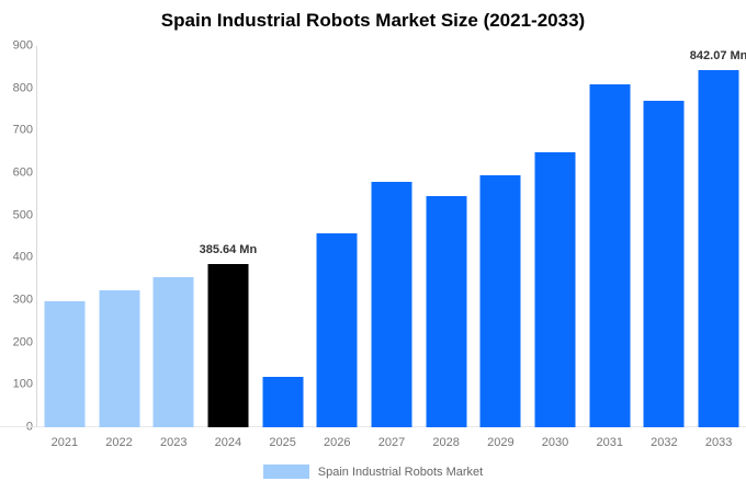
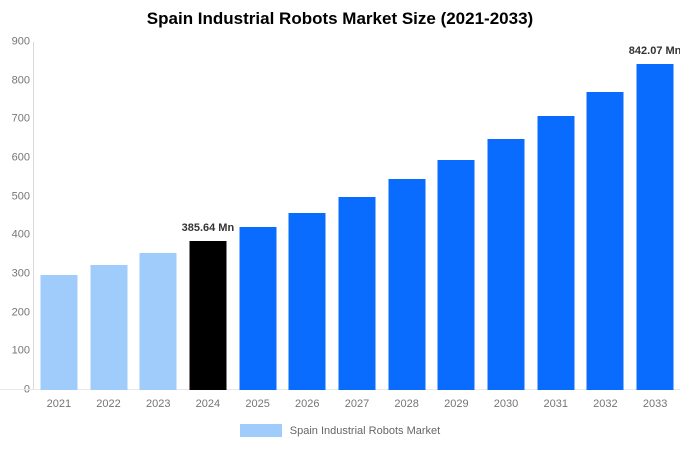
2025: 120 -> 420
2027: 580 -> 500
2031: 810 -> 710
